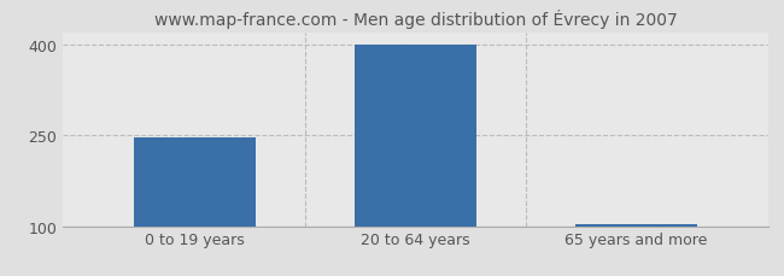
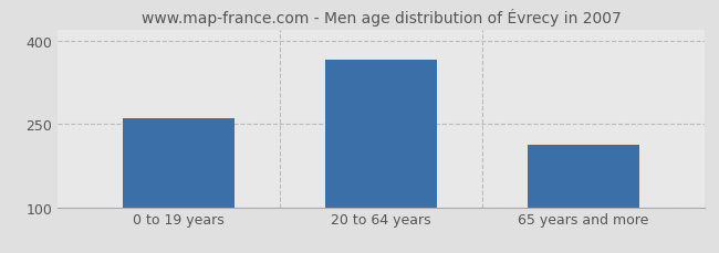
0 to 19 years: 247 -> 260
20 to 64 years: 400 -> 366
65 years and more: 103 -> 212
